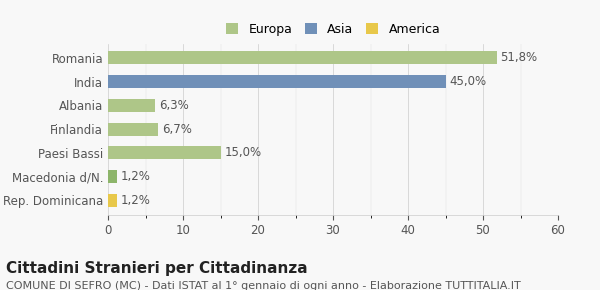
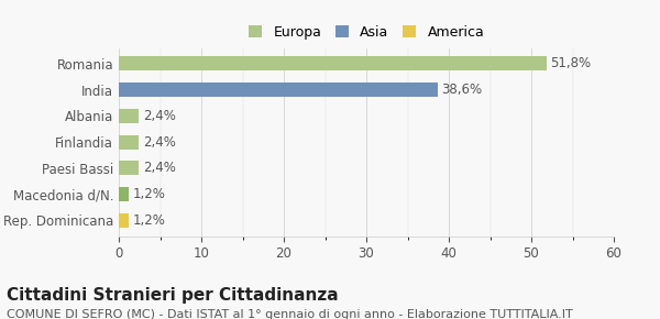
India: 45,0% -> 38,6%
Albania: 6,3% -> 2,4%
Finlandia: 6,7% -> 2,4%
Paesi Bassi: 15,0% -> 2,4%
